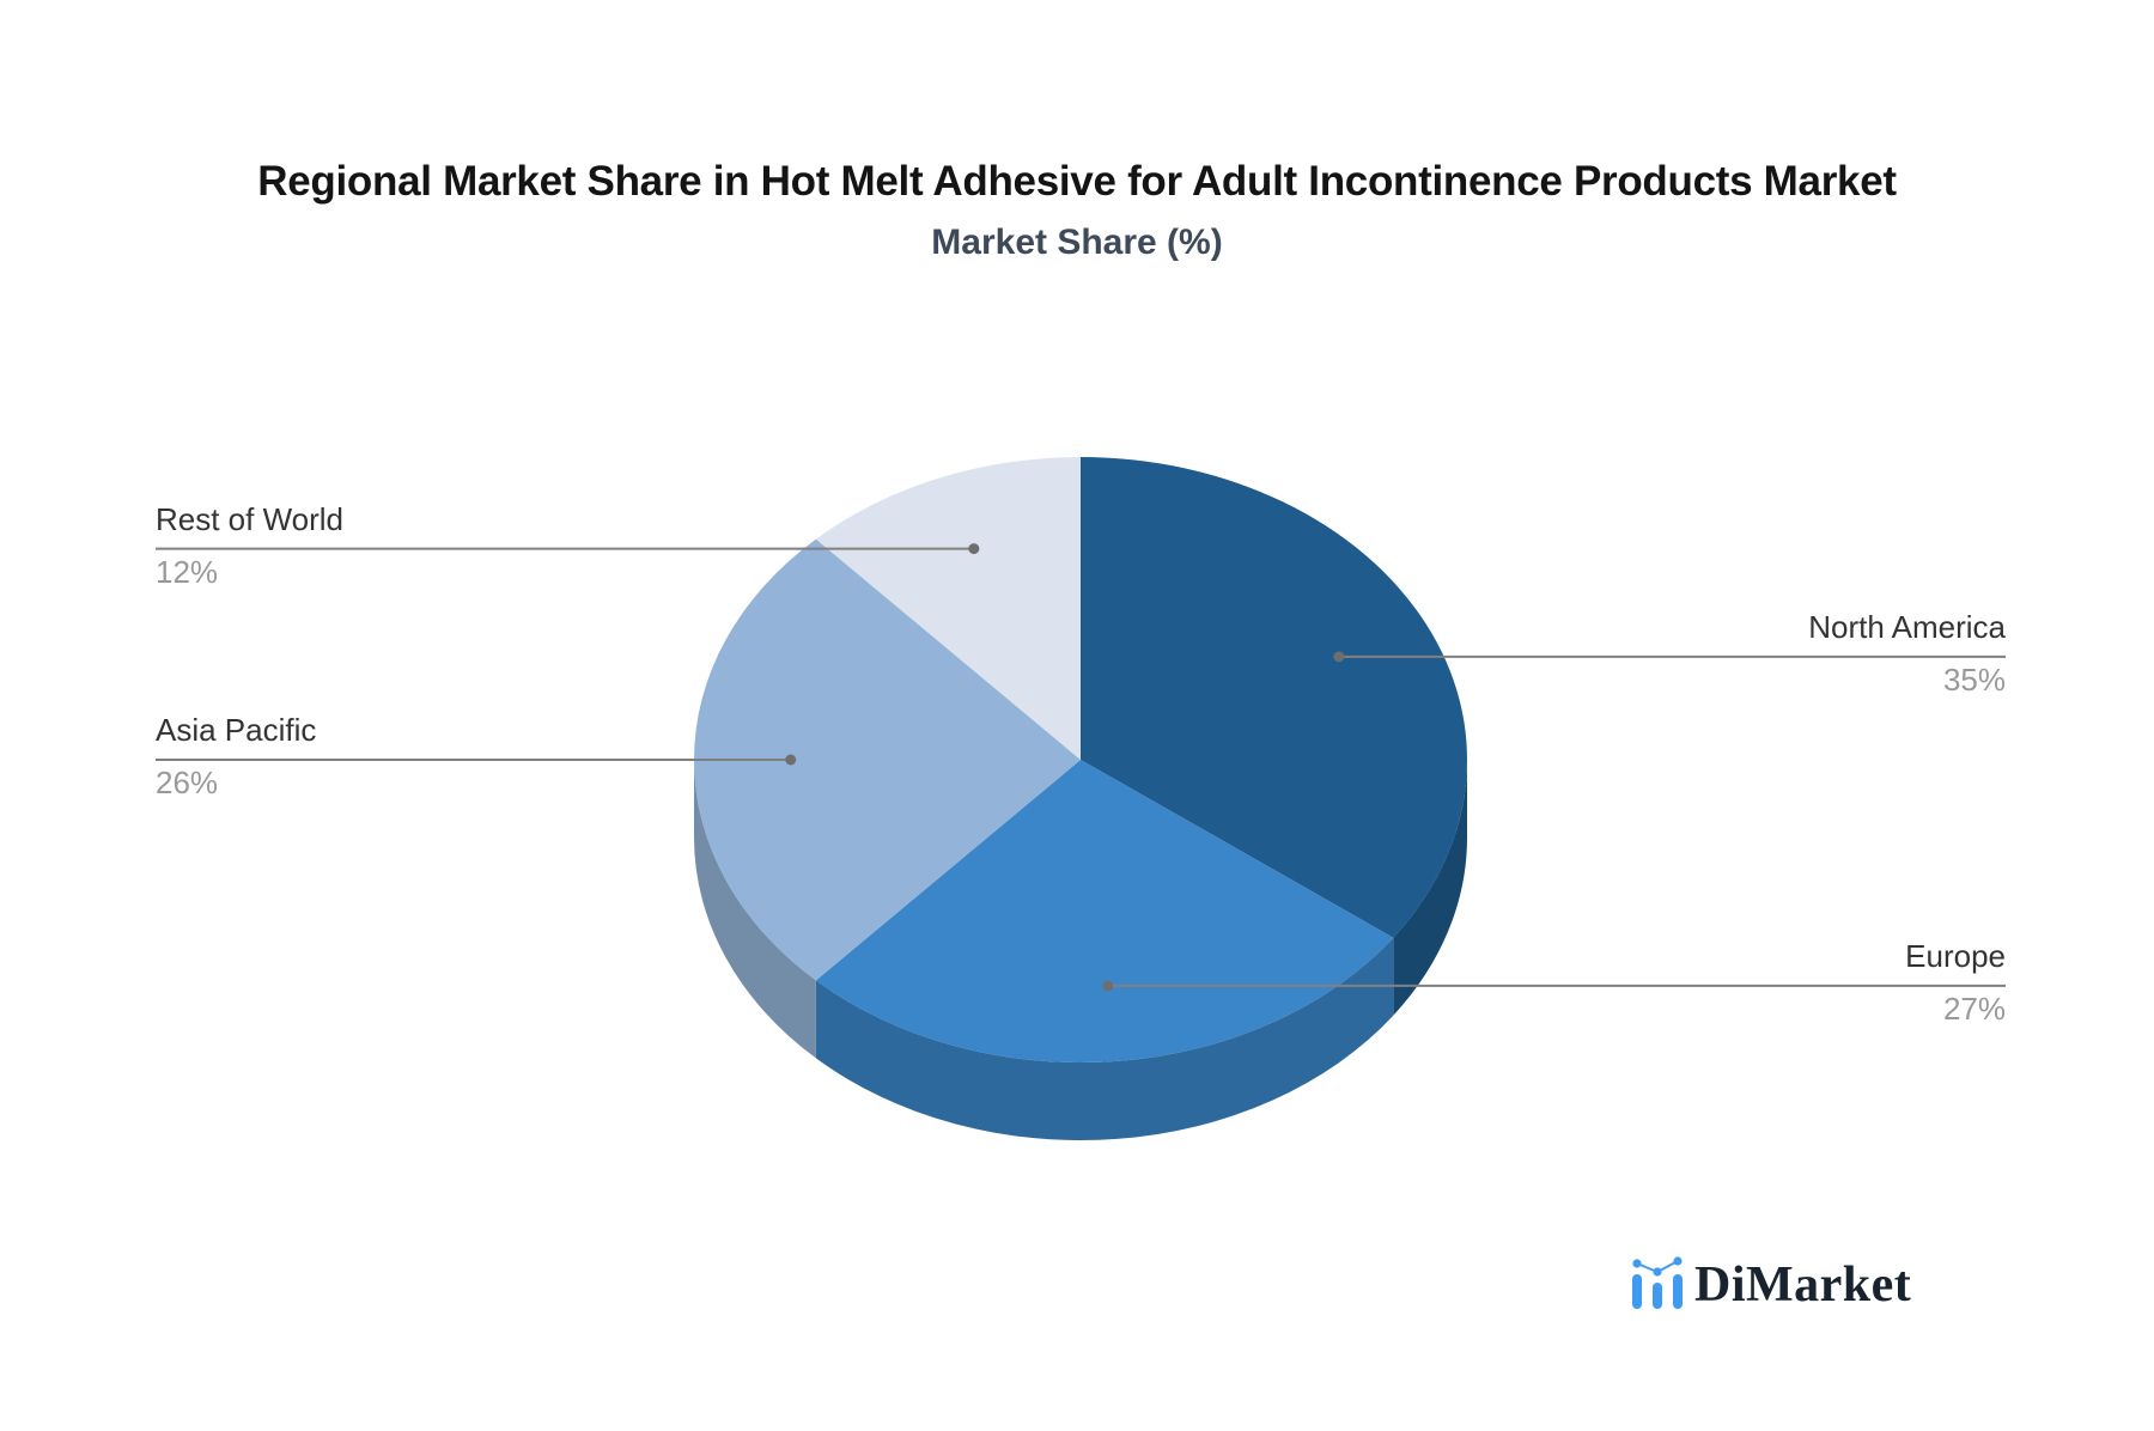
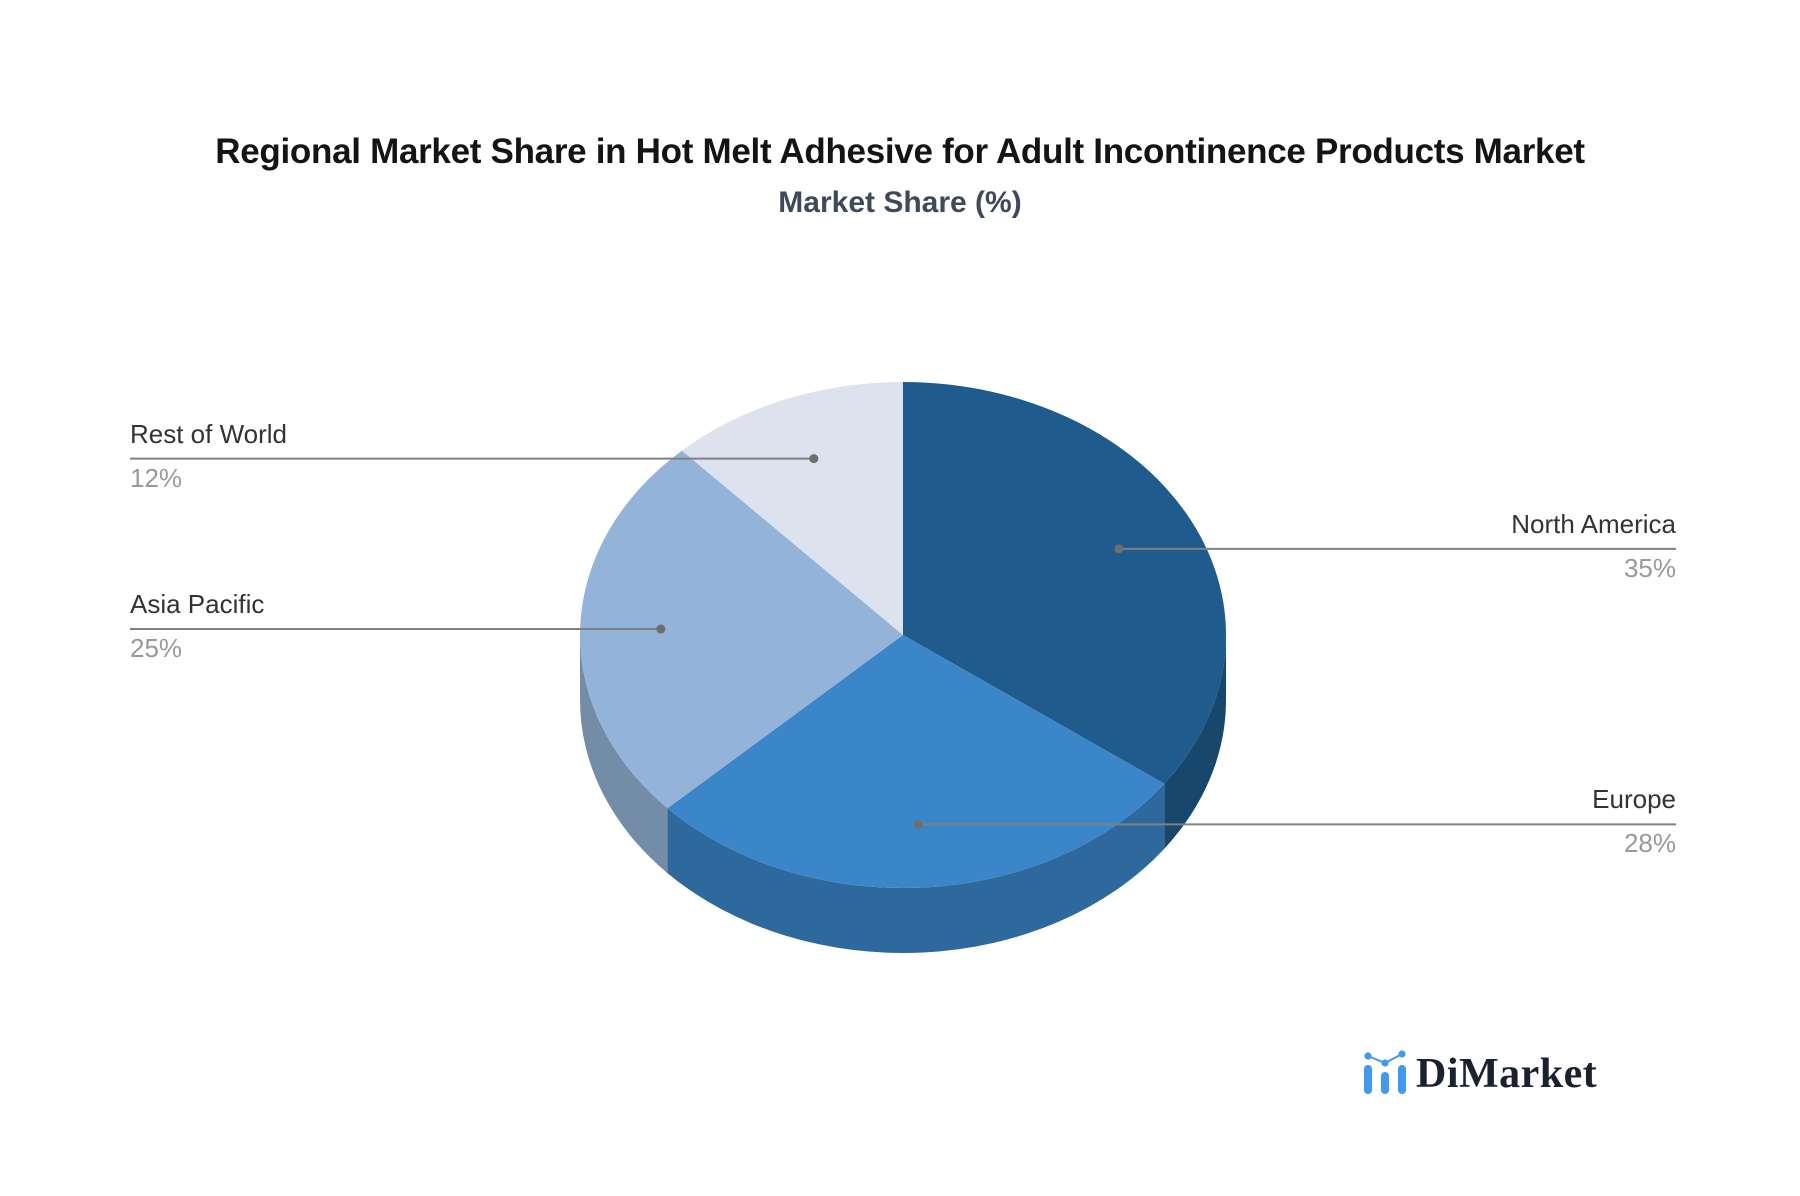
Europe: 27% -> 28%
Asia Pacific: 26% -> 25%
